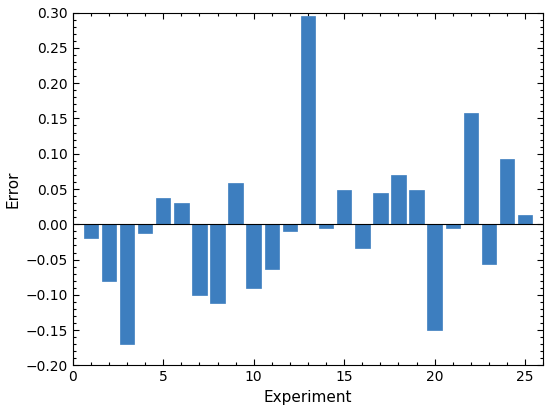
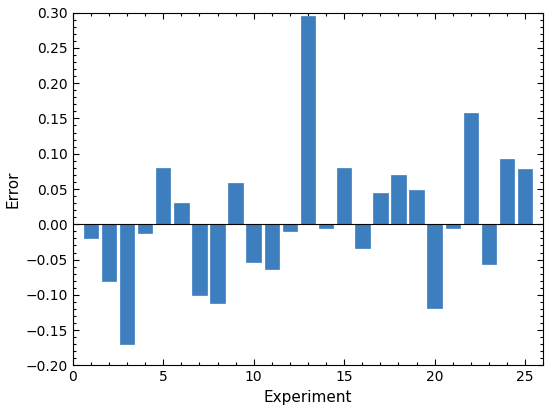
5: 0.037 -> 0.080
10: -0.090 -> -0.054
15: 0.048 -> 0.080
20: -0.150 -> -0.118
25: 0.013 -> 0.078
